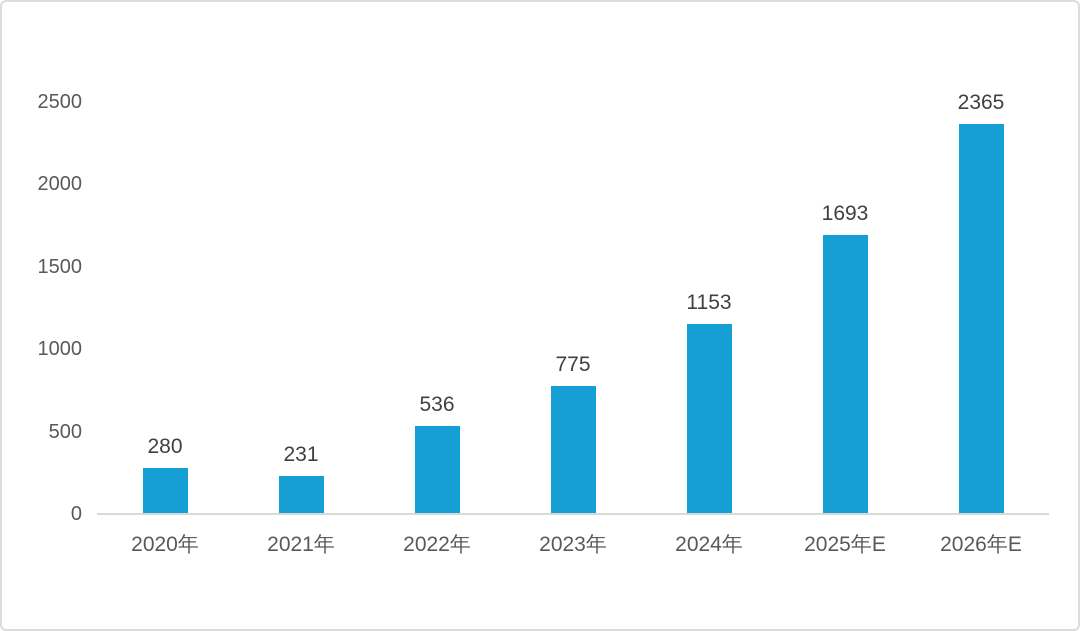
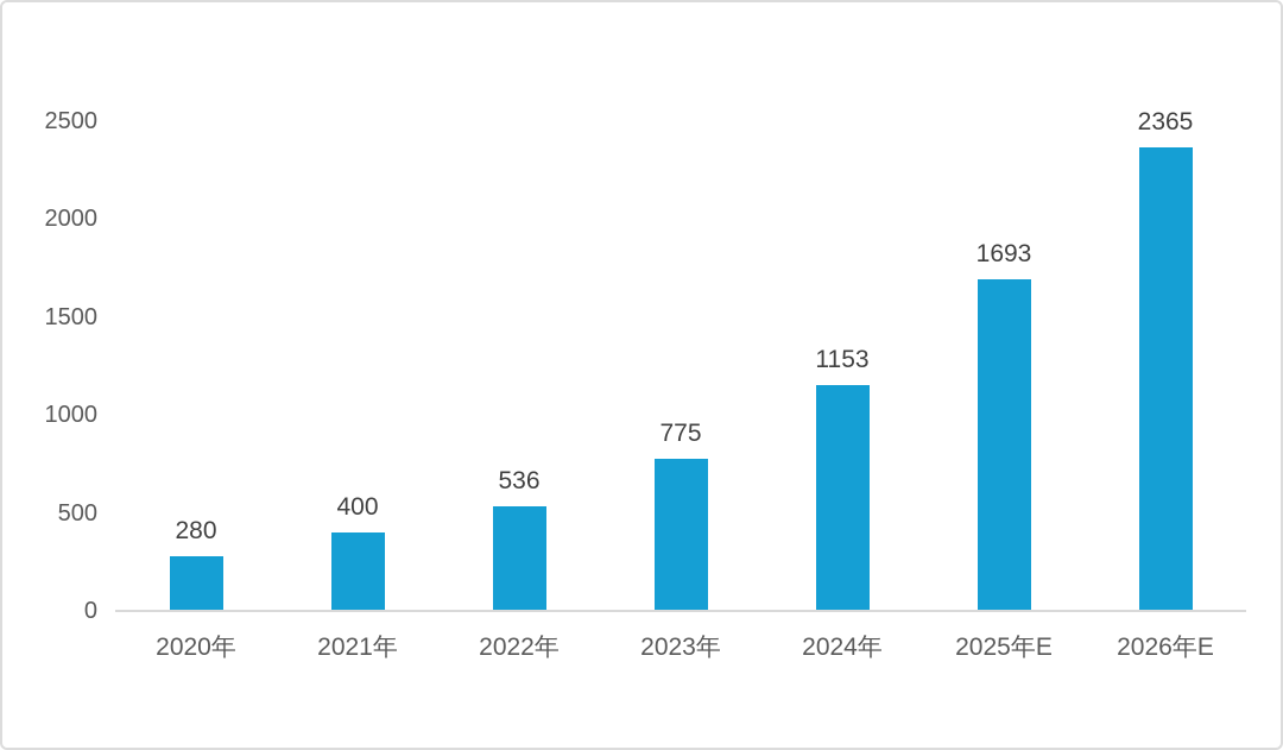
2021年: 231 -> 400
